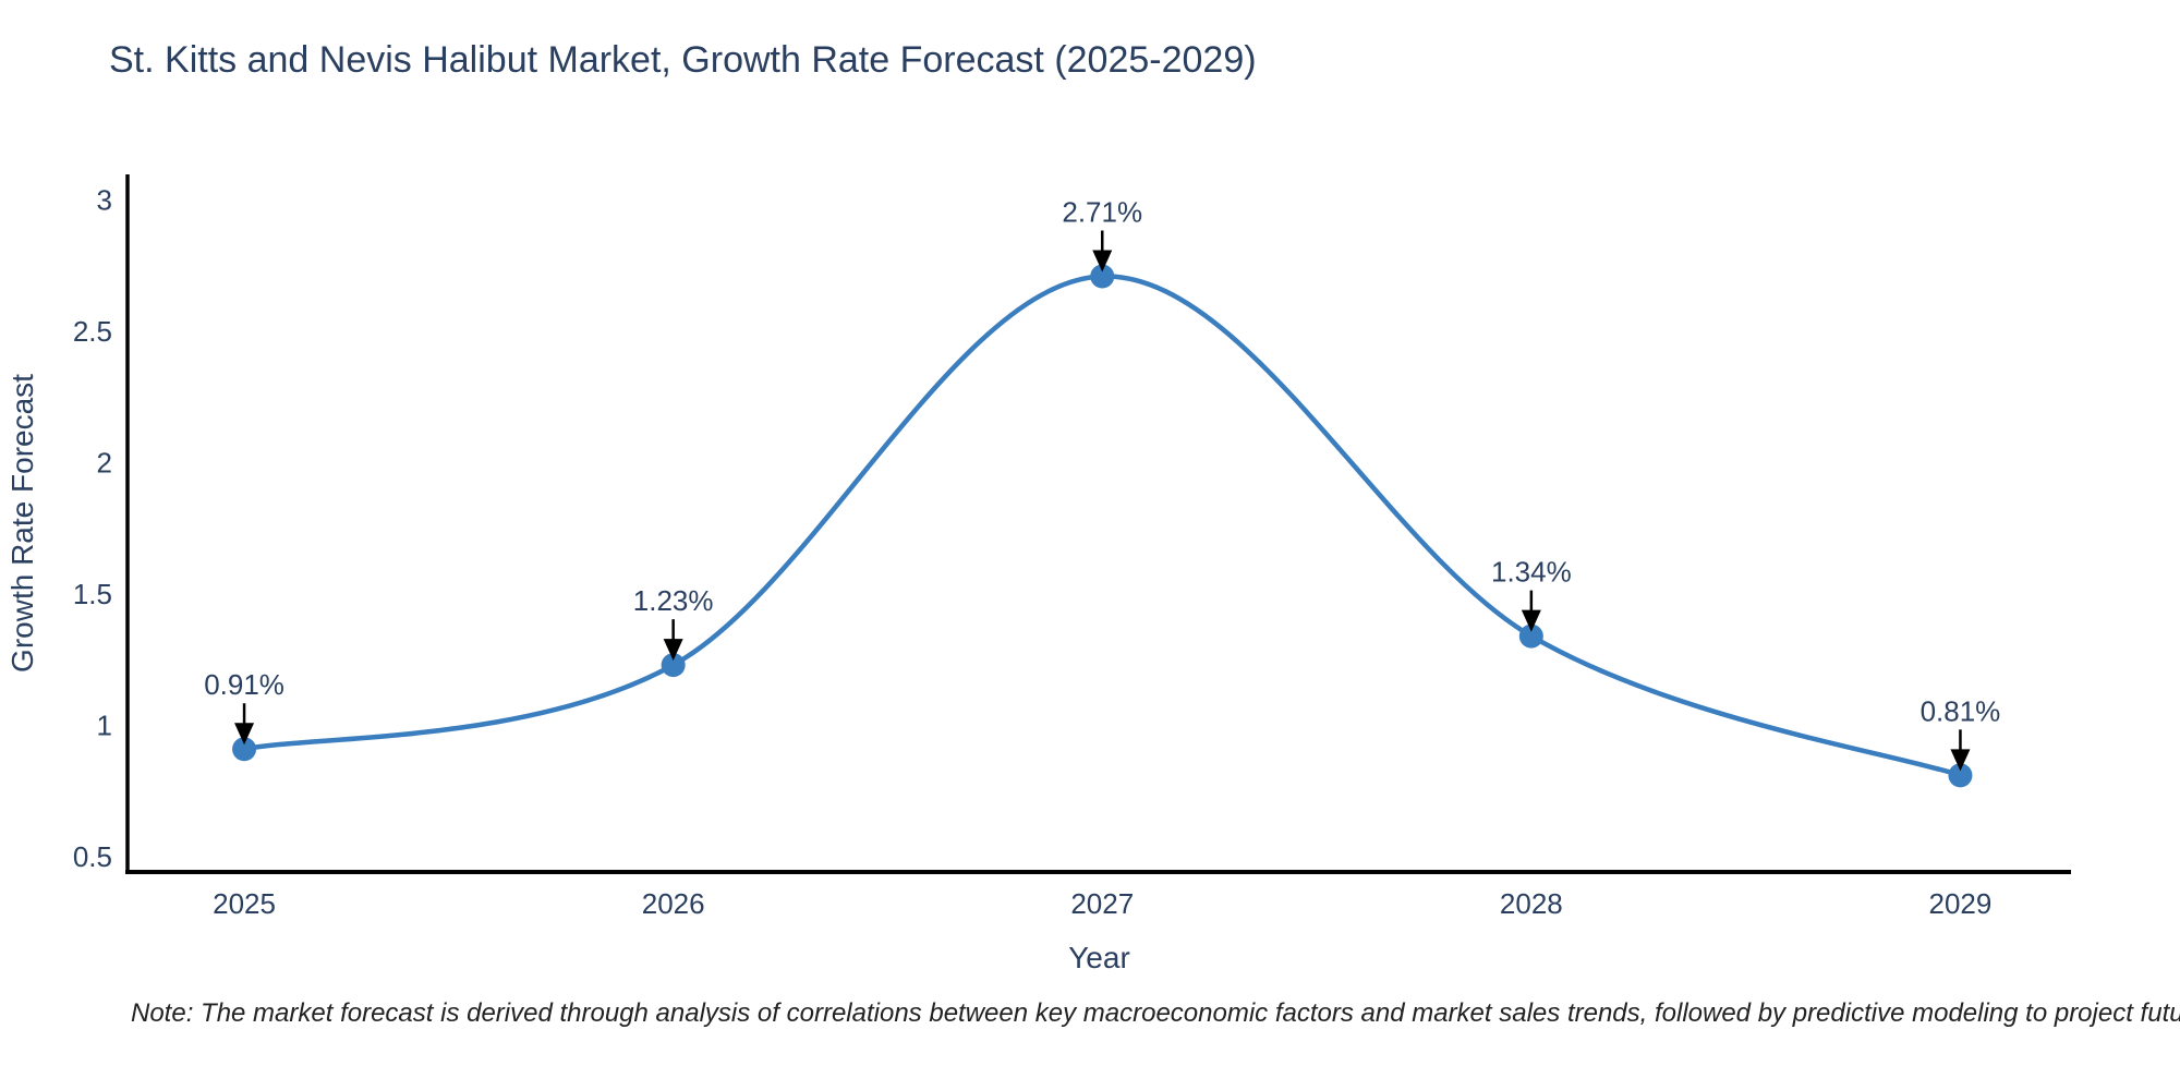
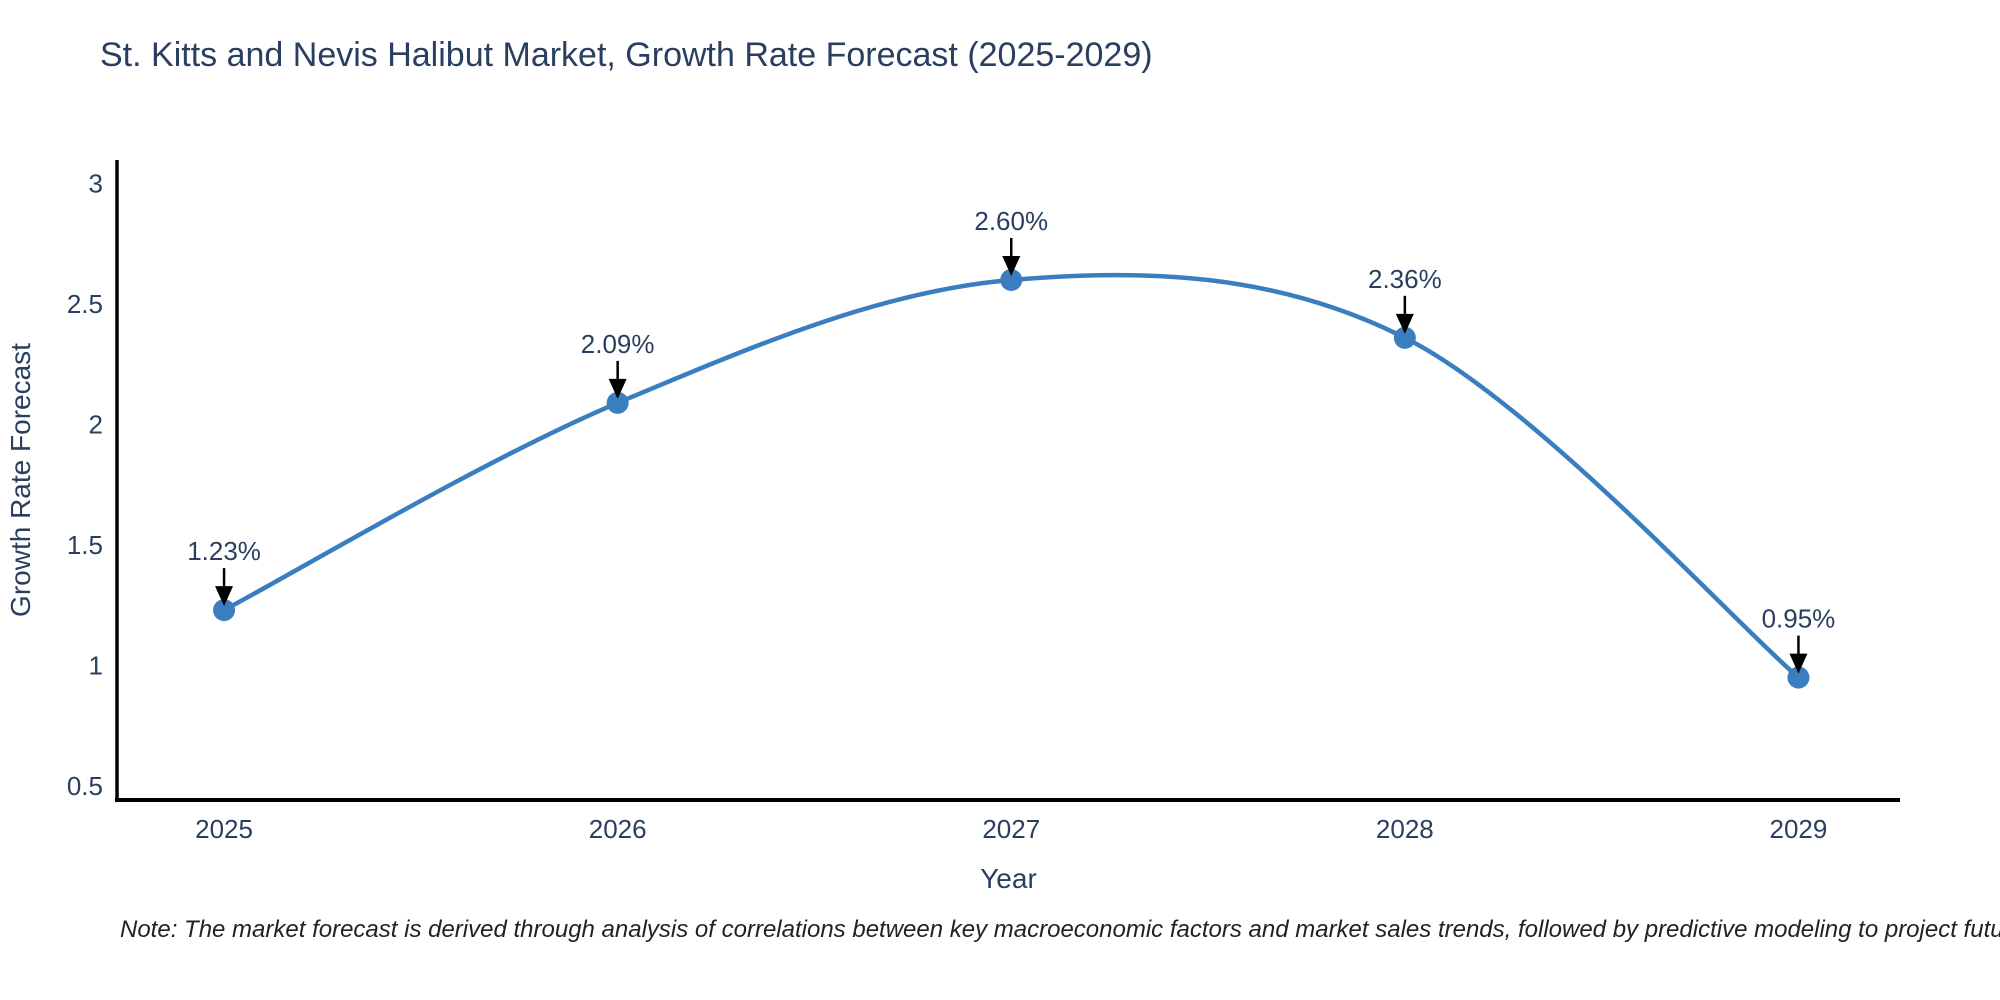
2025: 0.91% -> 1.23%
2026: 1.23% -> 2.09%
2027: 2.71% -> 2.60%
2028: 1.34% -> 2.36%
2029: 0.81% -> 0.95%
